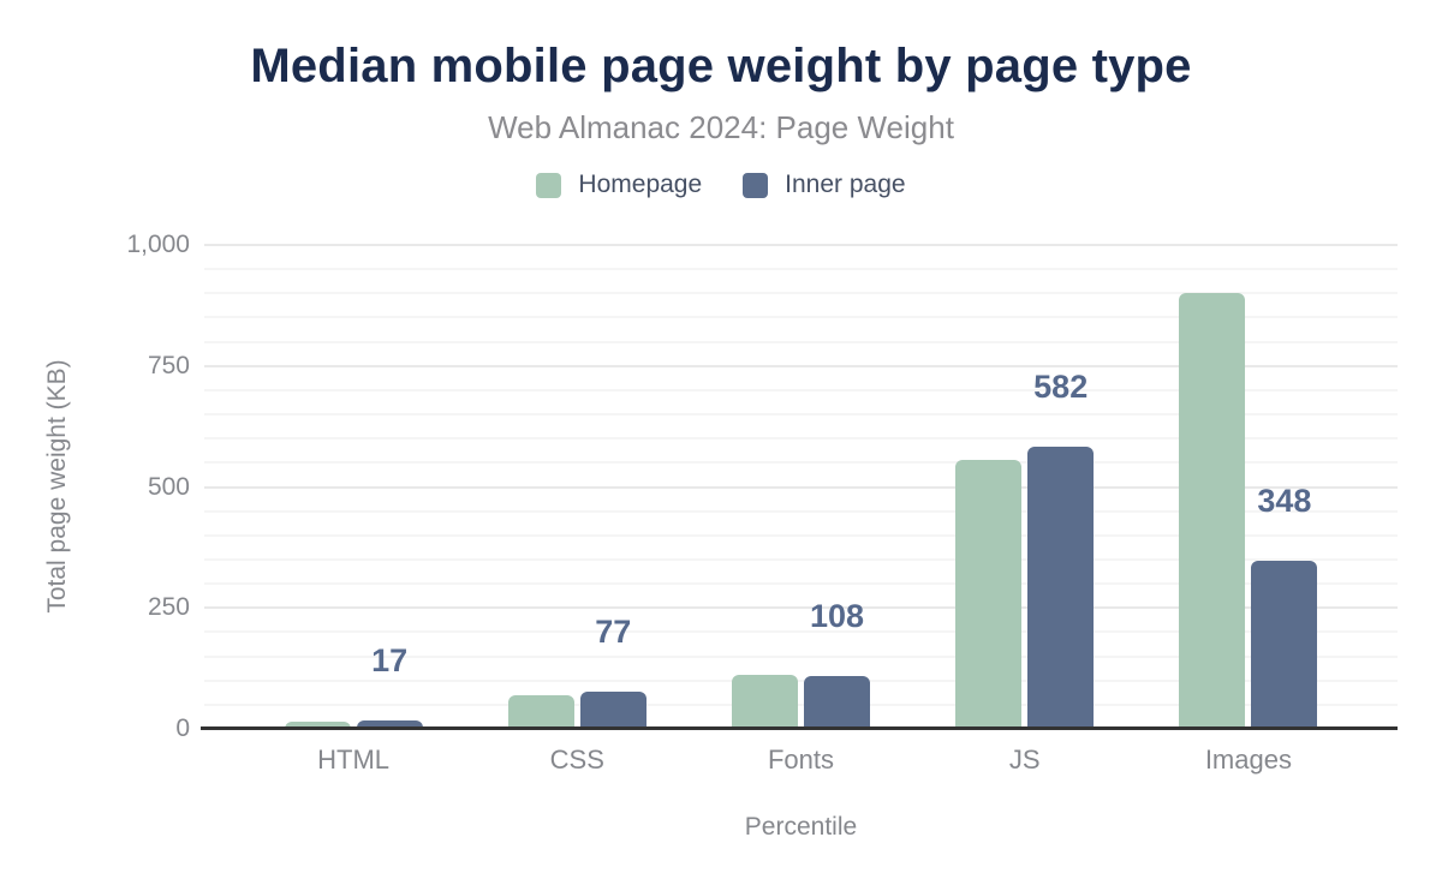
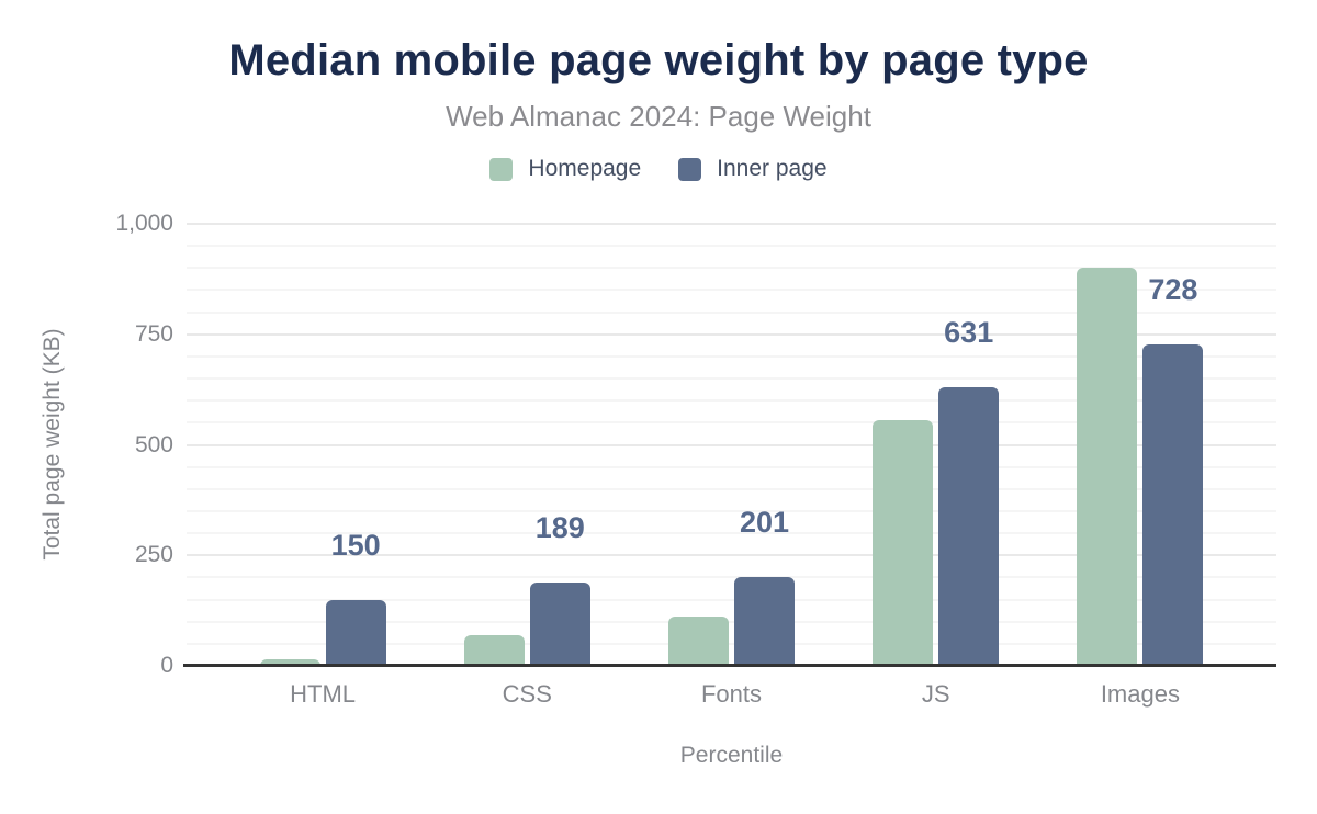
Inner page/HTML: 17 -> 150
Inner page/CSS: 77 -> 189
Inner page/Fonts: 108 -> 201
Inner page/JS: 582 -> 631
Inner page/Images: 348 -> 728
